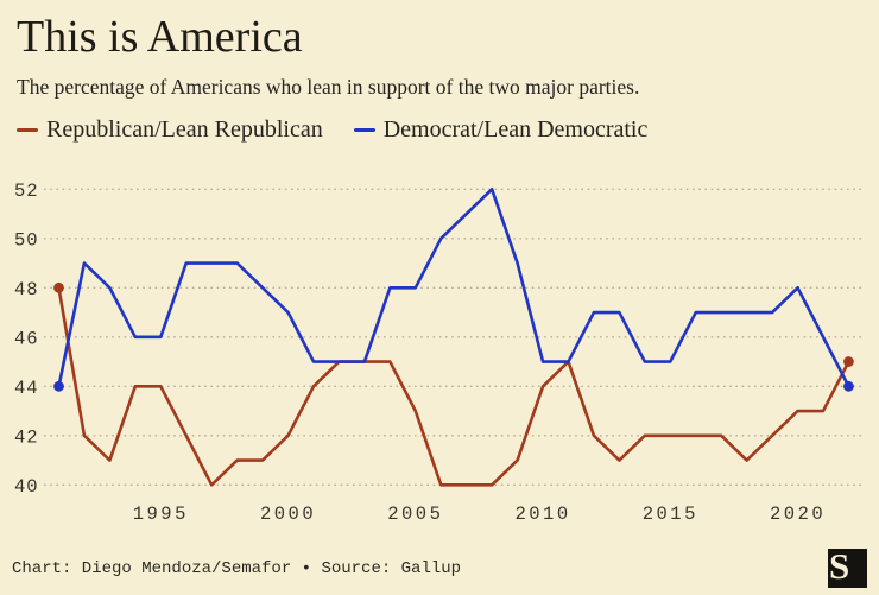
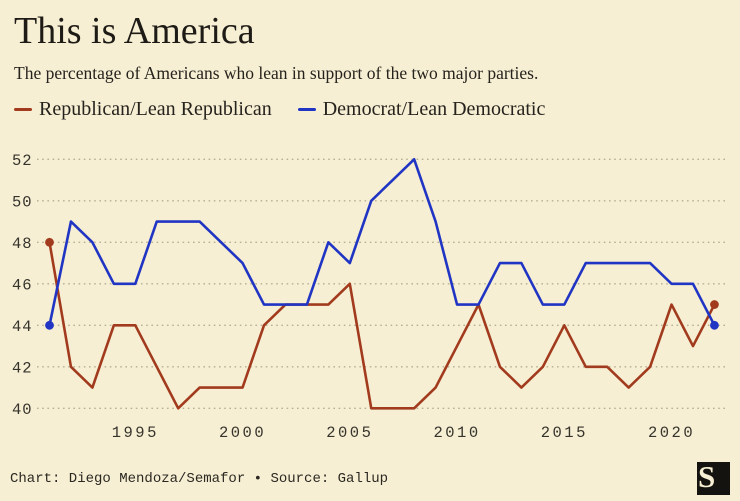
Republican/Lean Republican/2000: 42 -> 41
Republican/Lean Republican/2005: 43 -> 46
Democrat/Lean Democratic/2005: 48 -> 47
Republican/Lean Republican/2010: 44 -> 43
Republican/Lean Republican/2015: 42 -> 44
Republican/Lean Republican/2020: 43 -> 45
Democrat/Lean Democratic/2020: 48 -> 46
